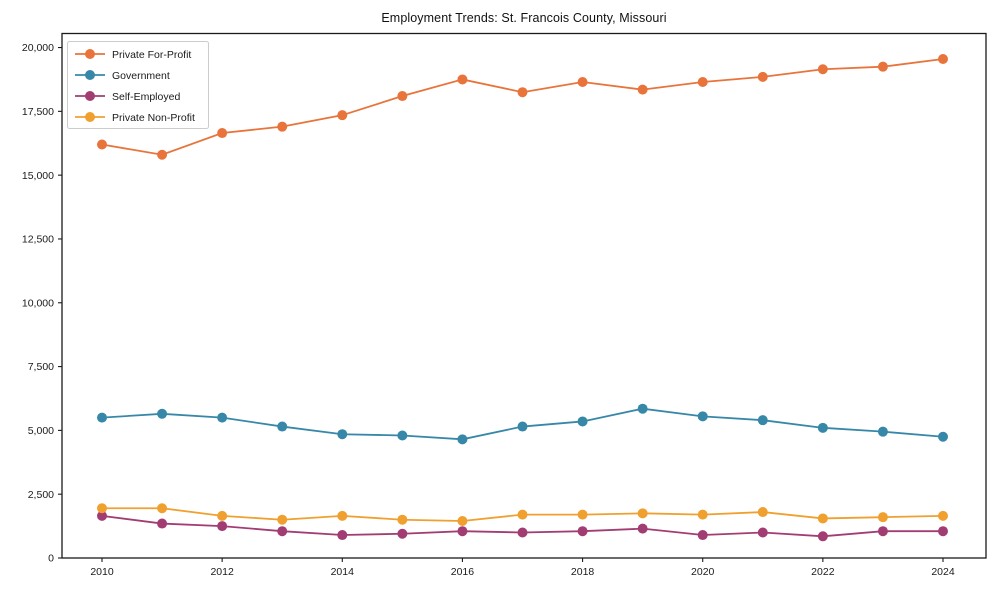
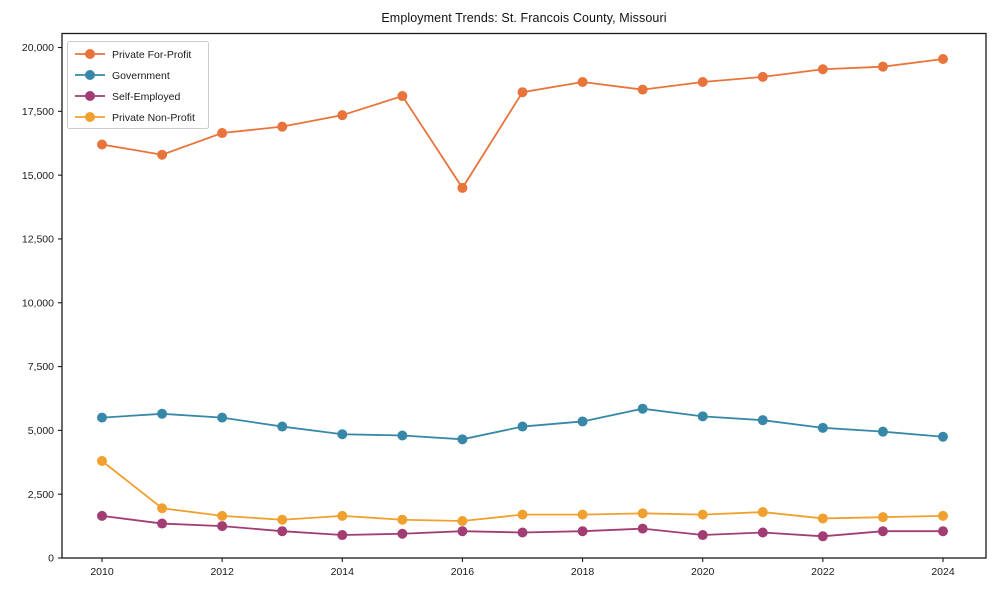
Private Non-Profit/2010: 2000 -> 3800
Private For-Profit/2016: 18800 -> 14500
